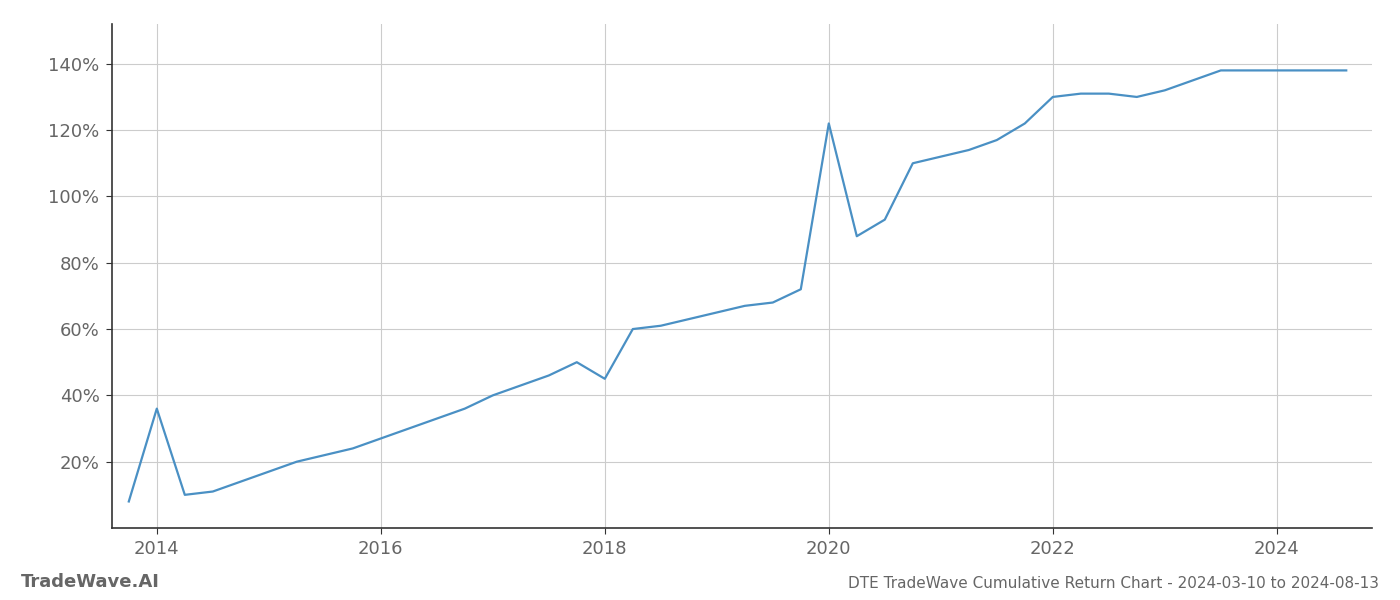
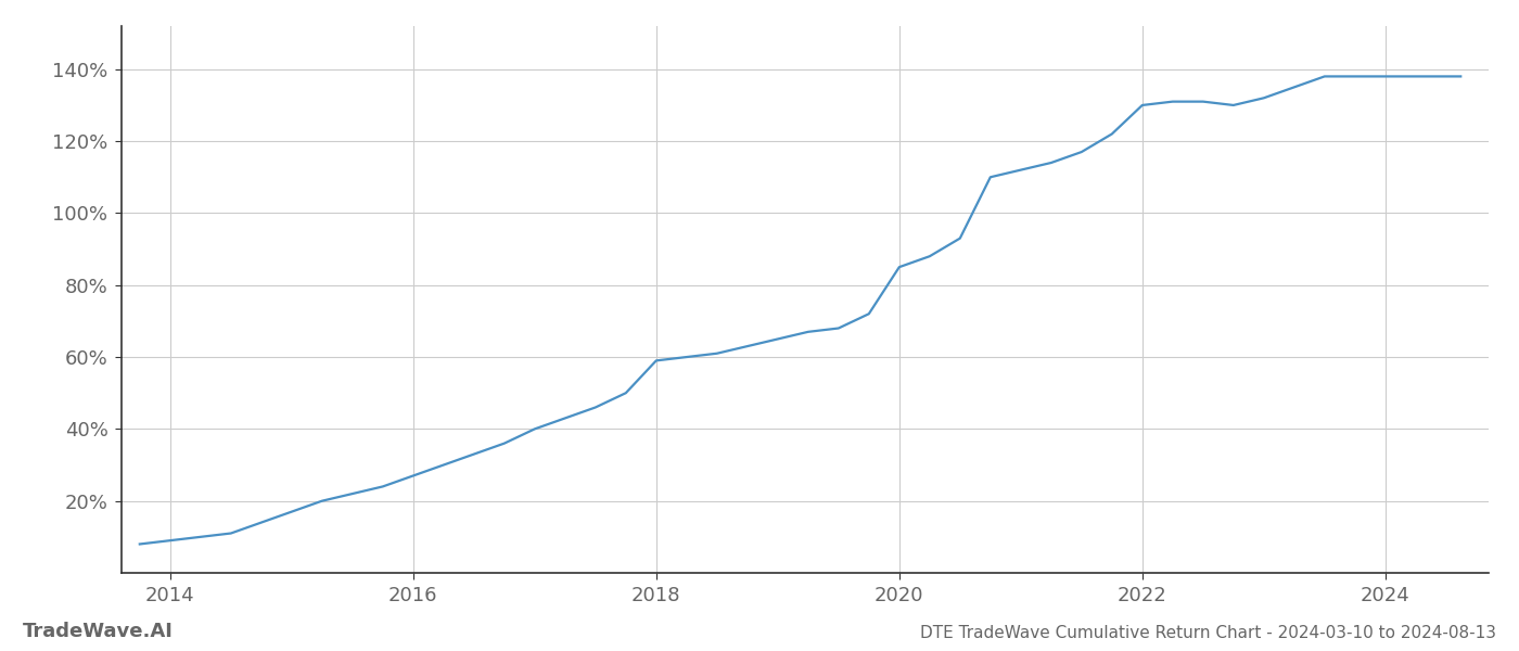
2014: 36% -> 9%
2018: 45% -> 59%
2020: 122% -> 85%
